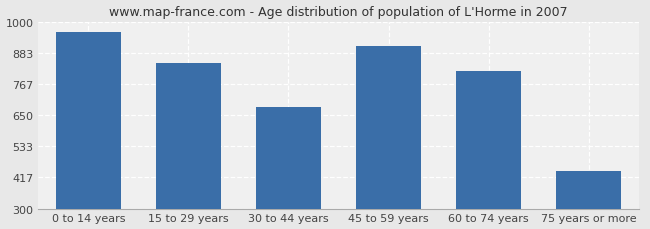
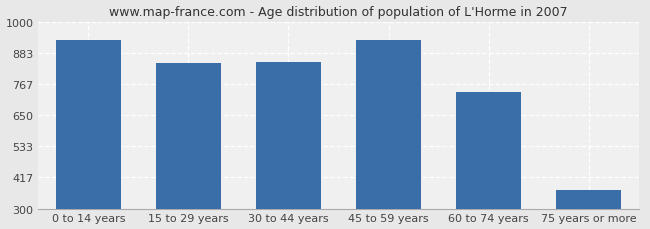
0 to 14 years: 960 -> 930
30 to 44 years: 680 -> 848
45 to 59 years: 910 -> 932
60 to 74 years: 815 -> 738
75 years or more: 440 -> 368
